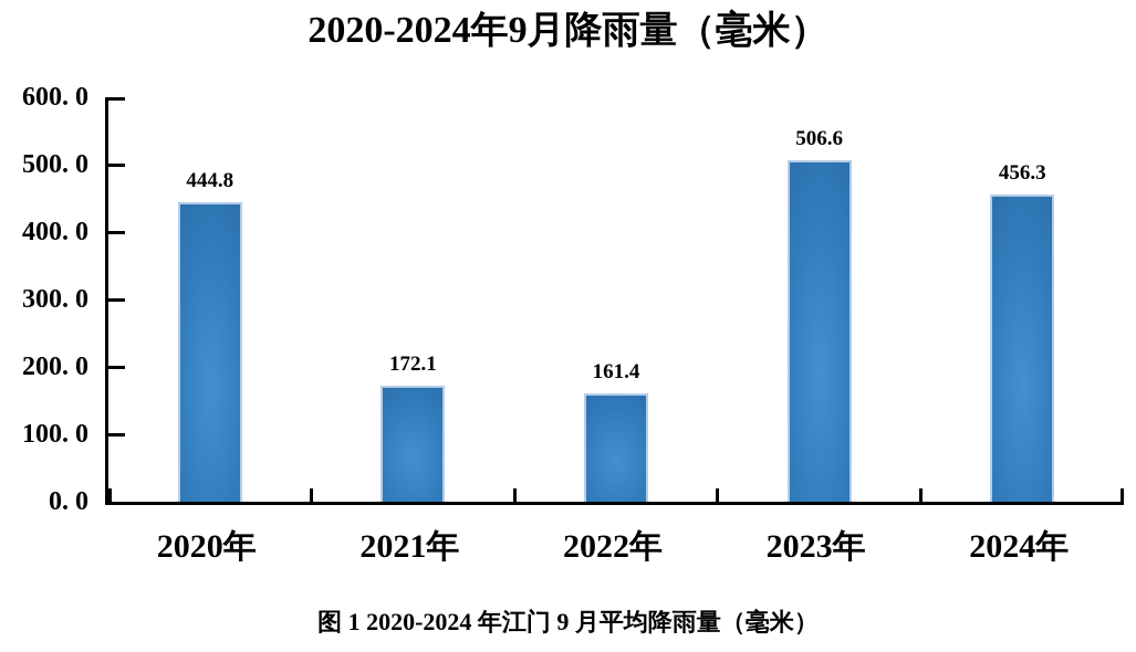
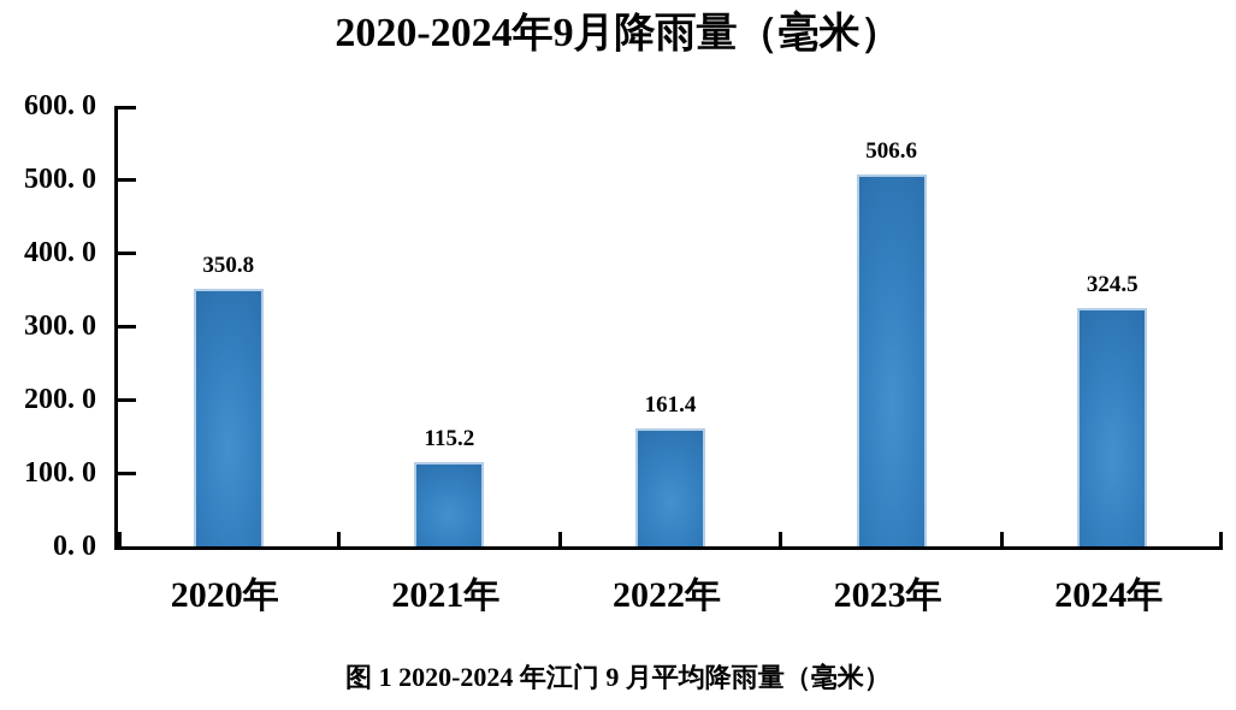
2020年: 444.8 -> 350.8
2021年: 172.1 -> 115.2
2024年: 456.3 -> 324.5
